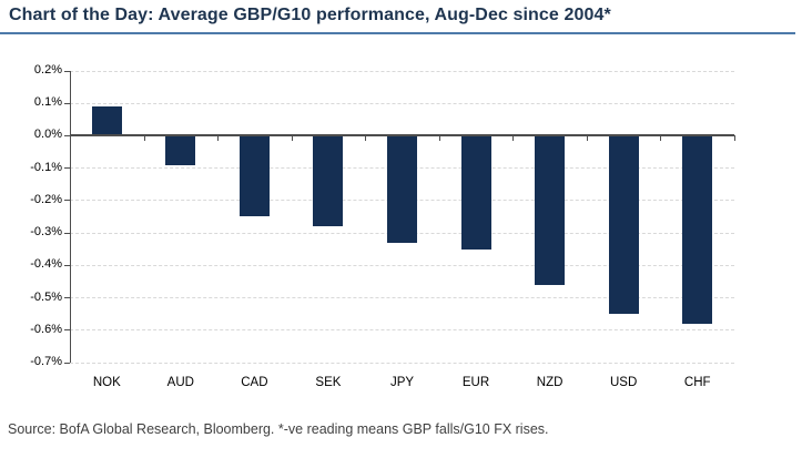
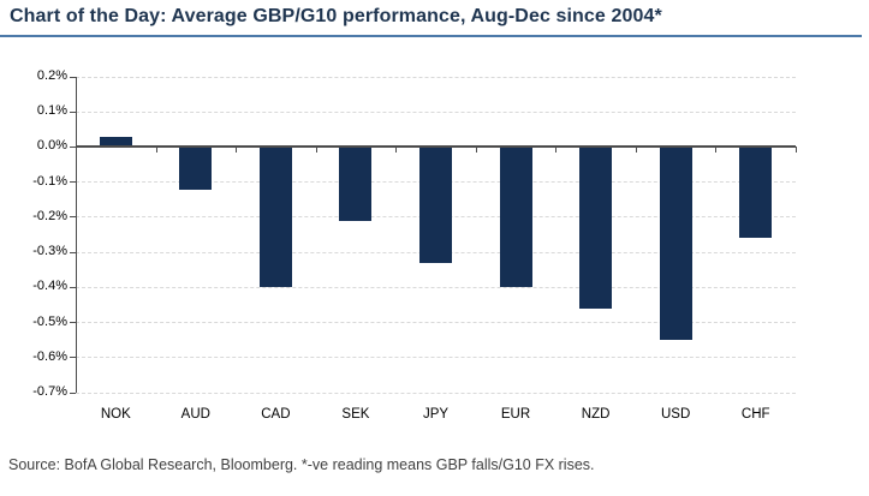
NOK: 0.09% -> 0.03%
AUD: -0.09% -> -0.12%
CAD: -0.25% -> -0.40%
SEK: -0.28% -> -0.21%
EUR: -0.35% -> -0.40%
CHF: -0.58% -> -0.26%
